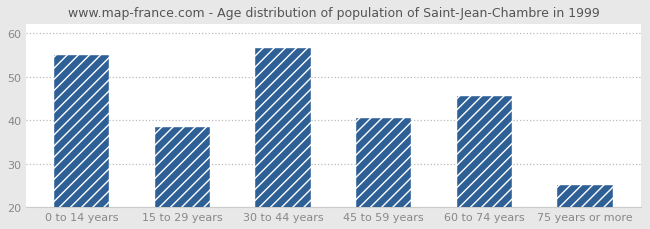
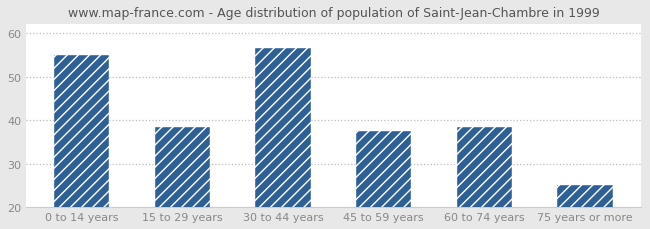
45 to 59 years: 40.5 -> 37.5
60 to 74 years: 45.5 -> 38.5
